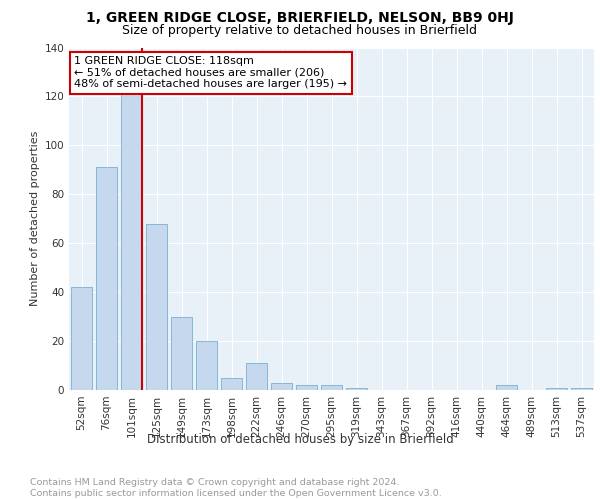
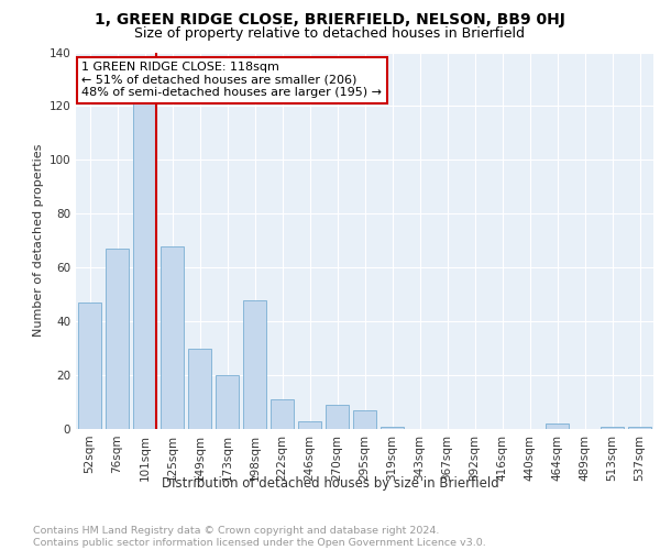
52sqm: 42 -> 47
76sqm: 91 -> 67
198sqm: 5 -> 48
270sqm: 2 -> 9
295sqm: 2 -> 7
